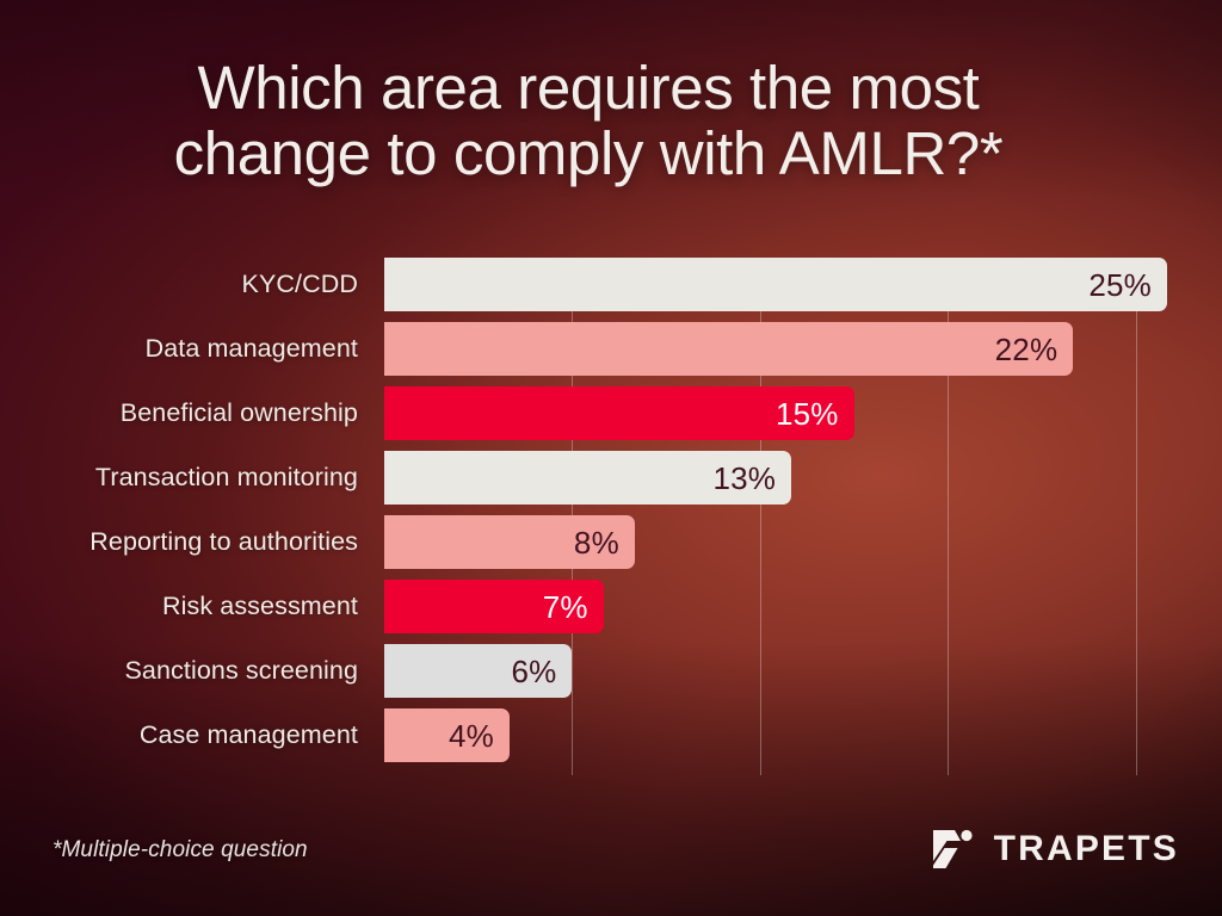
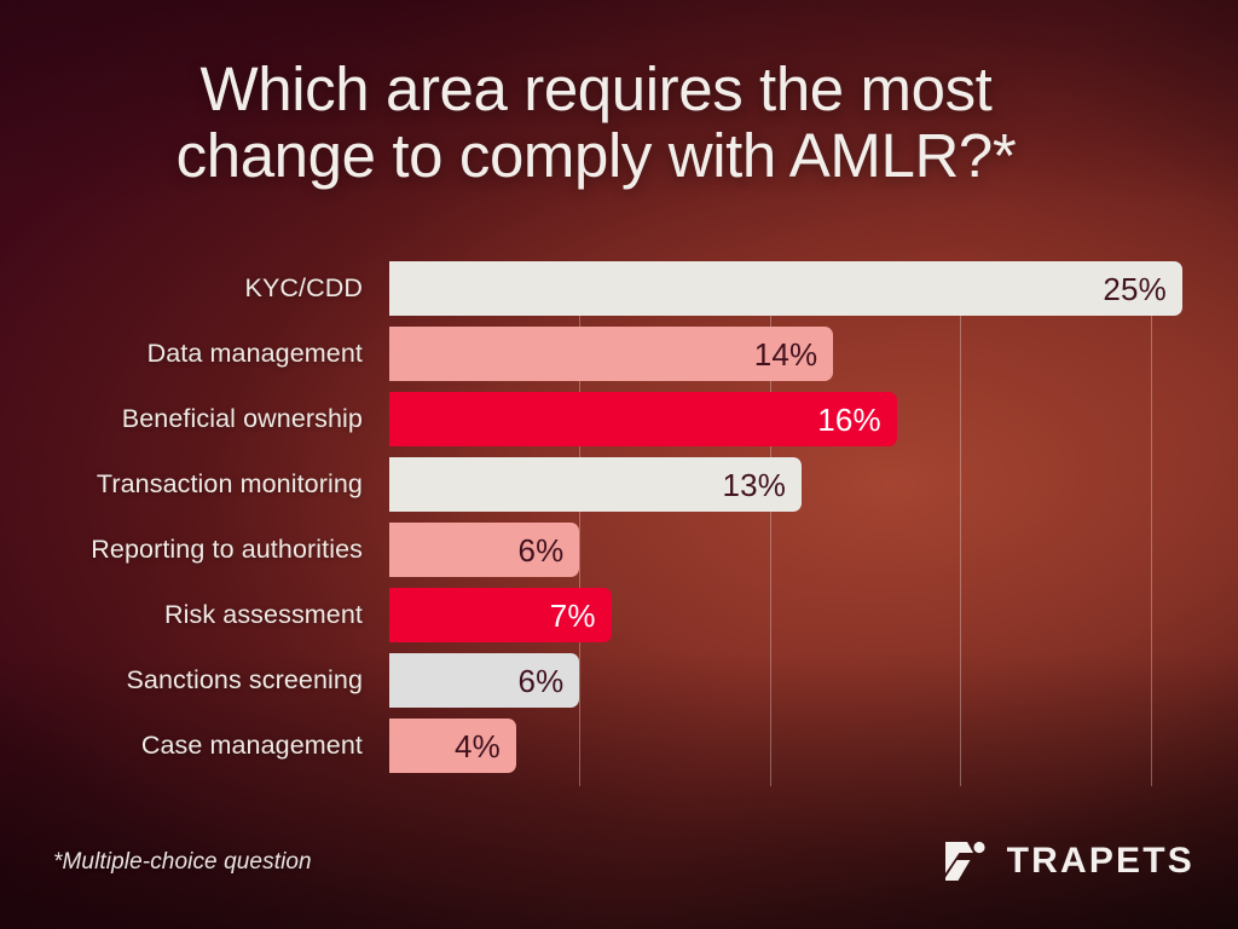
Data management: 22% -> 14%
Beneficial ownership: 15% -> 16%
Reporting to authorities: 8% -> 6%
